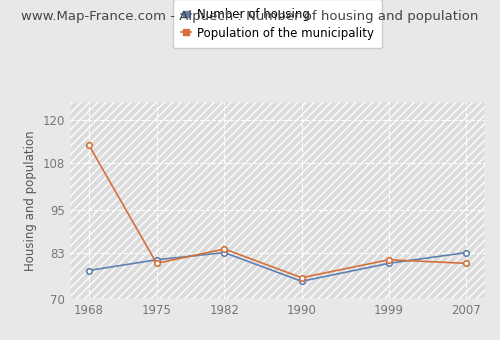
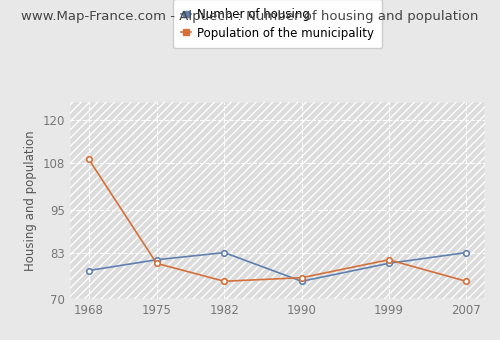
Population of the municipality/1968: 113 -> 109
Population of the municipality/1982: 84 -> 75
Population of the municipality/2007: 80 -> 75
